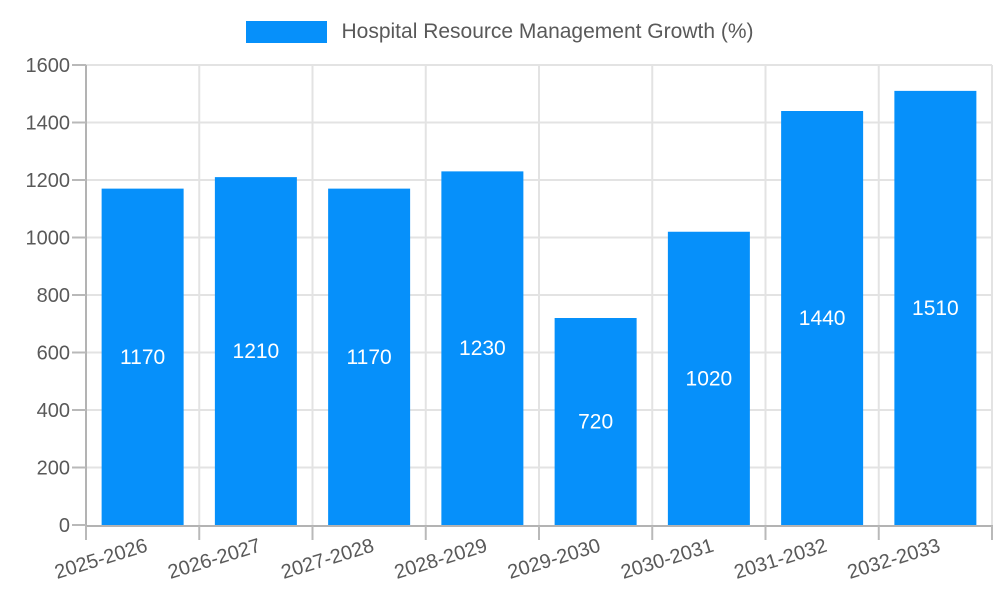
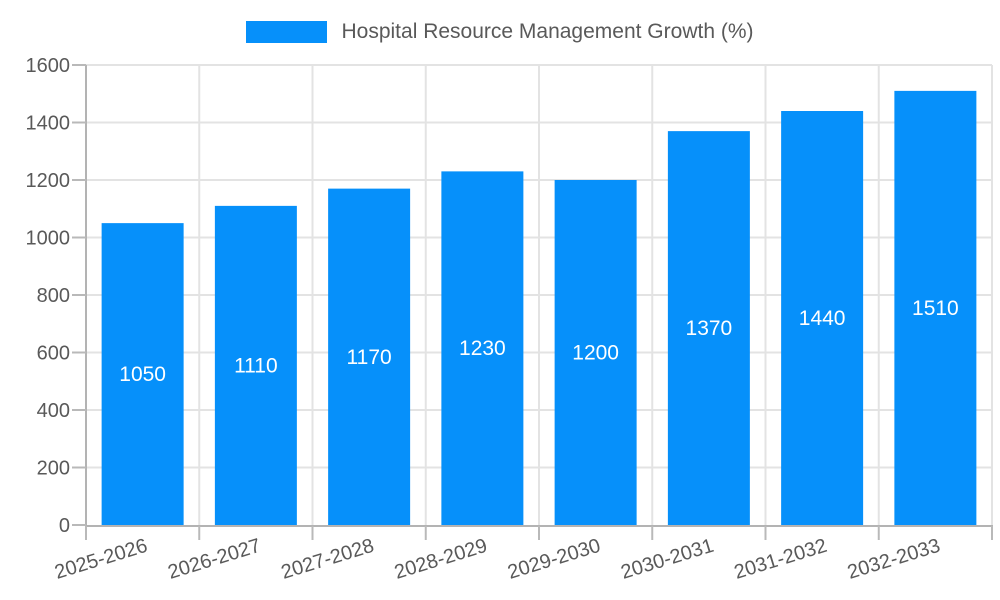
2025-2026: 1170 -> 1050
2026-2027: 1210 -> 1110
2029-2030: 720 -> 1200
2030-2031: 1020 -> 1370
